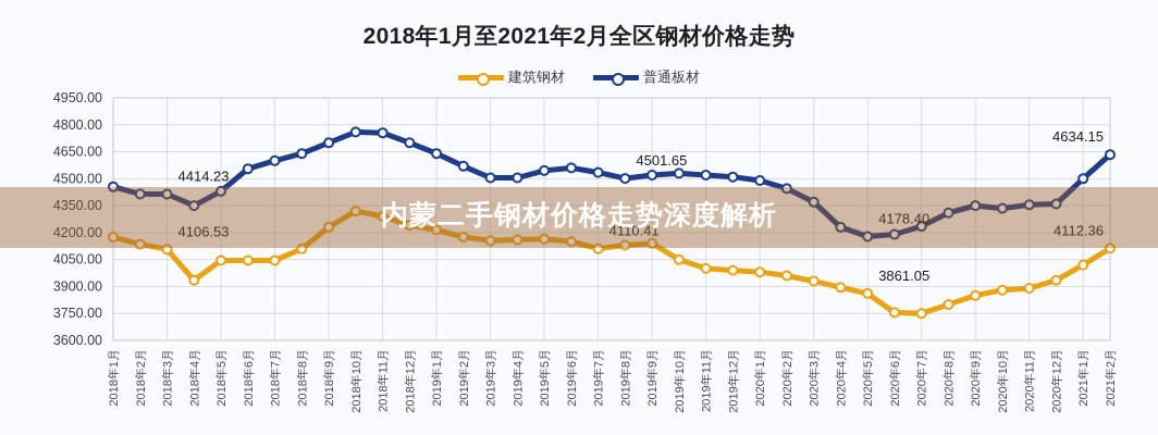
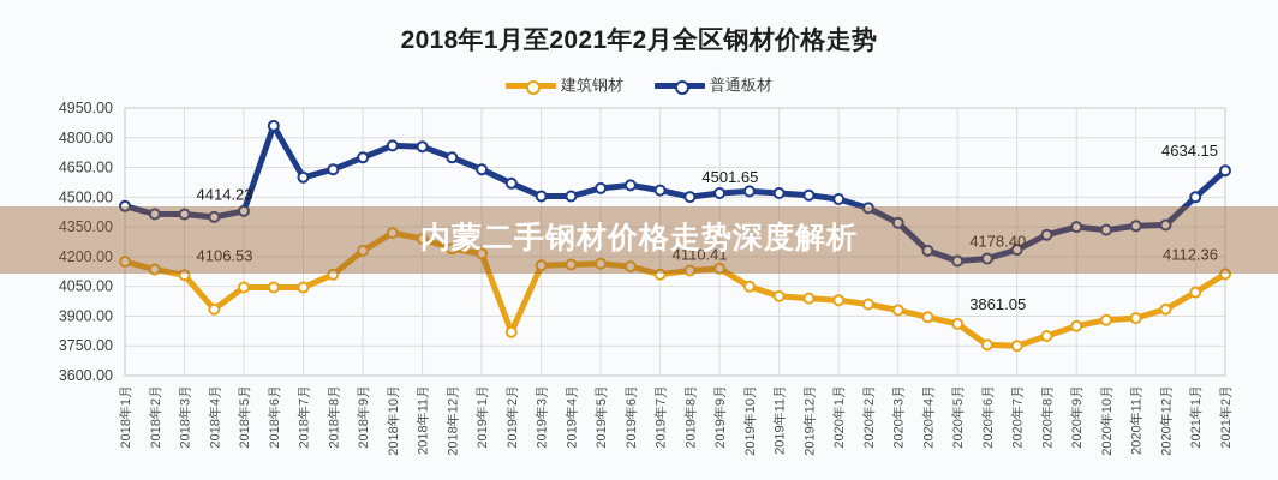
普通板材/2018年4月: 4350 -> 4400
普通板材/2018年6月: 4560 -> 4860
建筑钢材/2019年2月: 4180 -> 3820
